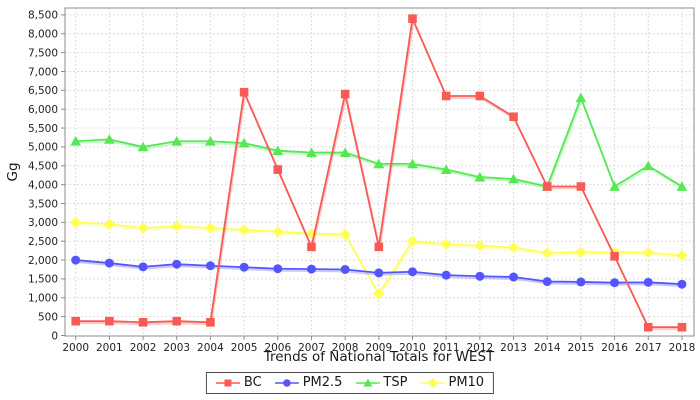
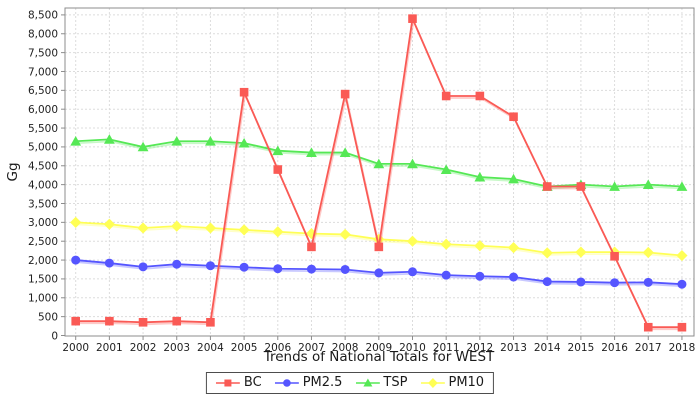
PM10/2009: 1100 -> 2600
TSP/2015: 6300 -> 4000
TSP/2017: 4500 -> 4000
